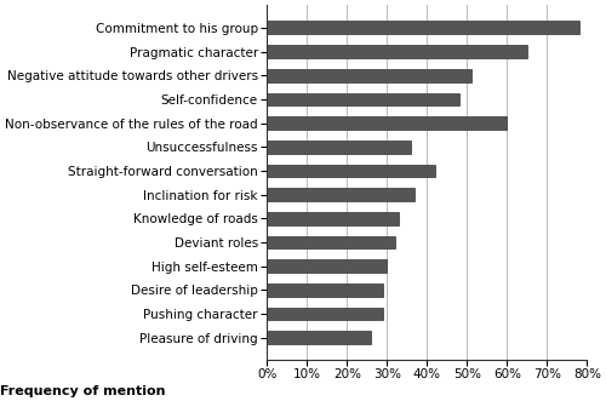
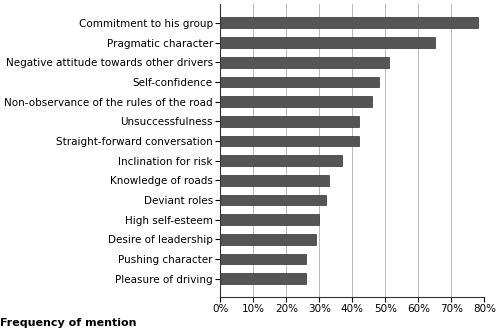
Non-observance of the rules of the road: 60% -> 46%
Unsuccessfulness: 36% -> 42%
Pushing character: 29% -> 26%
